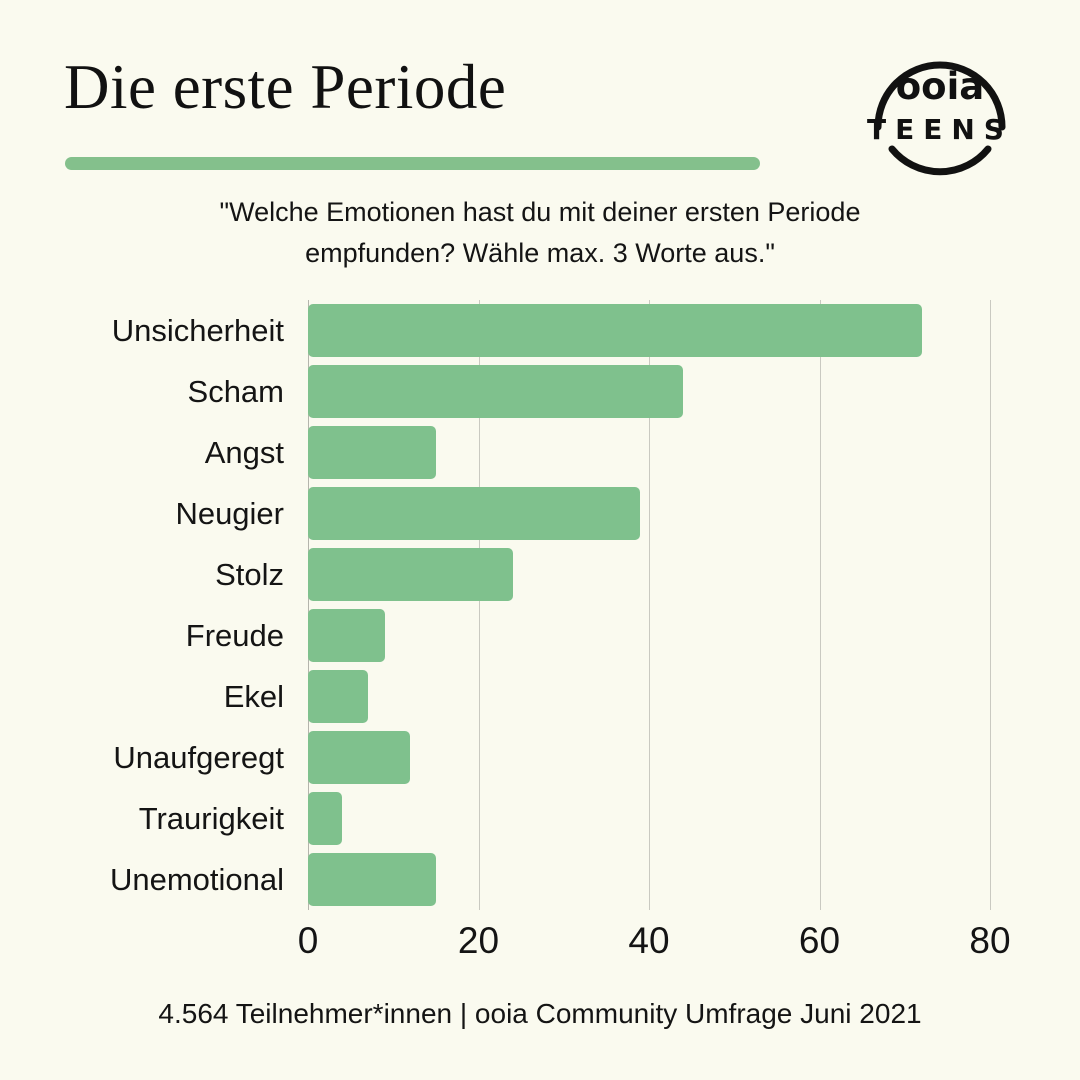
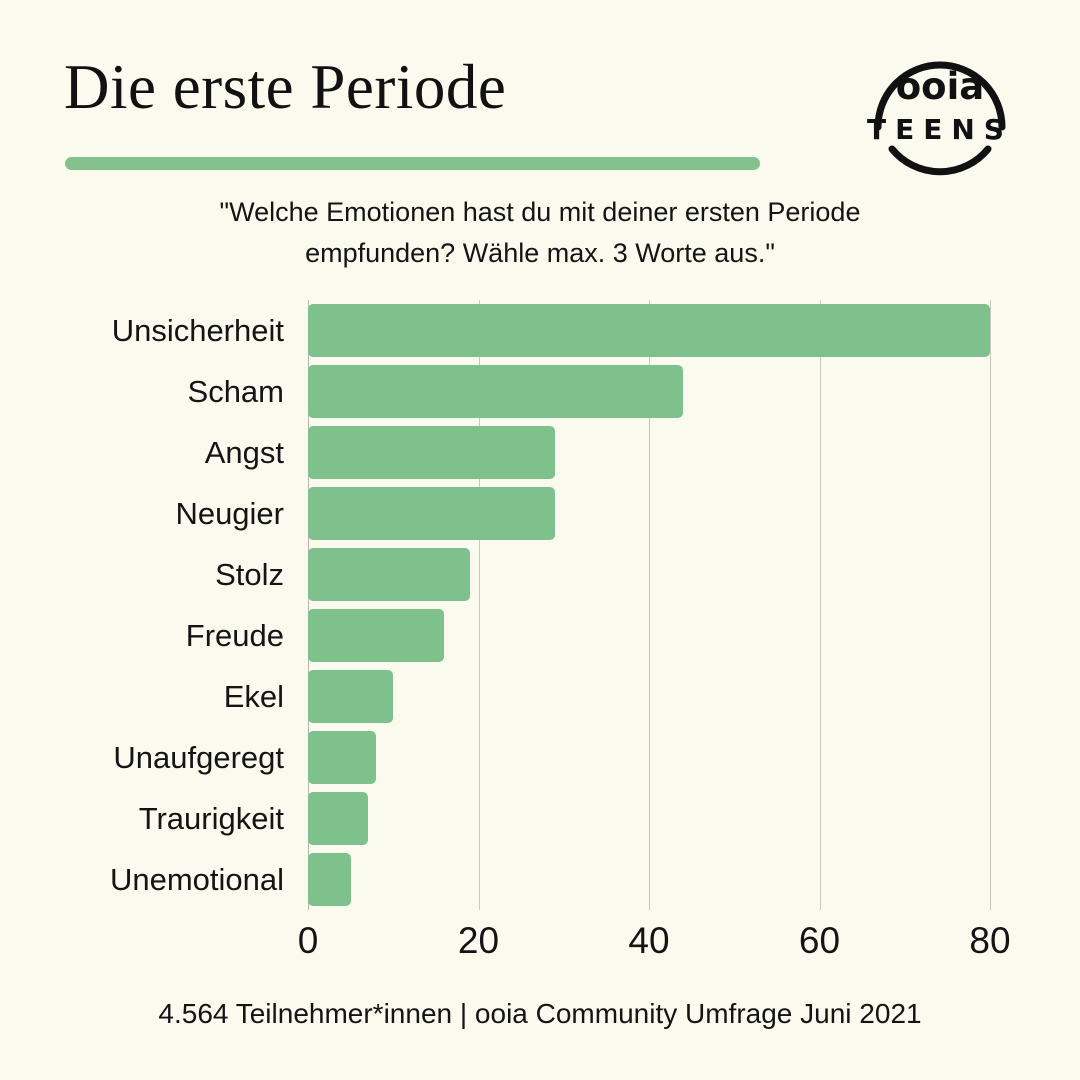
Unsicherheit: 72 -> 80
Angst: 15 -> 29
Neugier: 39 -> 29
Stolz: 24 -> 19
Freude: 9 -> 16
Ekel: 7 -> 10
Unaufgeregt: 12 -> 8
Traurigkeit: 4 -> 7
Unemotional: 15 -> 5
